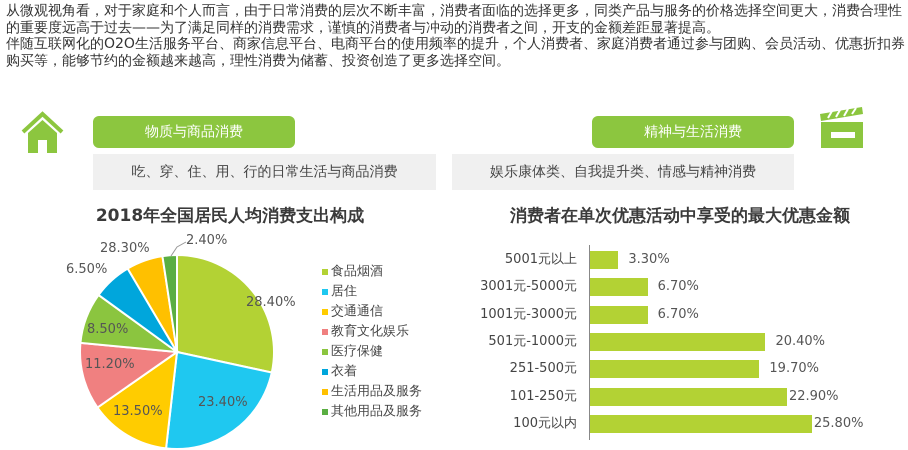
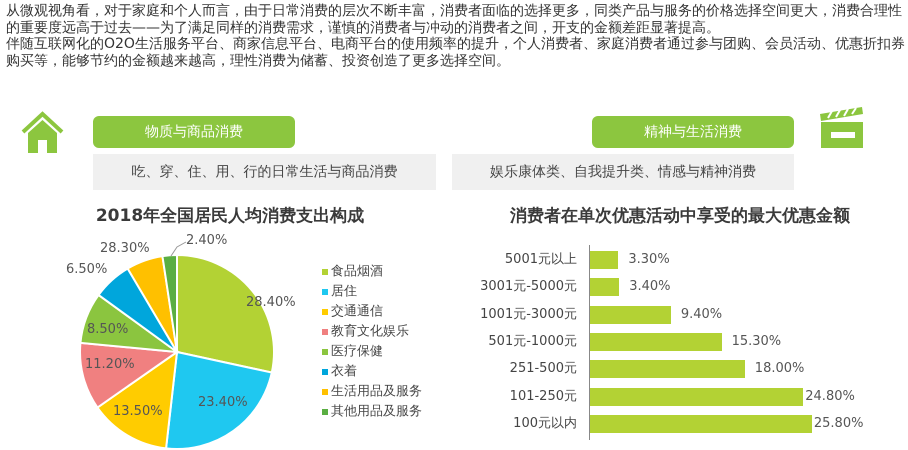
消费者在单次优惠活动中享受的最大优惠金额/3001元-5000元: 6.70% -> 3.40%
消费者在单次优惠活动中享受的最大优惠金额/1001元-3000元: 6.70% -> 9.40%
消费者在单次优惠活动中享受的最大优惠金额/501元-1000元: 20.40% -> 15.30%
消费者在单次优惠活动中享受的最大优惠金额/251-500元: 19.70% -> 18.00%
消费者在单次优惠活动中享受的最大优惠金额/101-250元: 22.90% -> 24.80%
